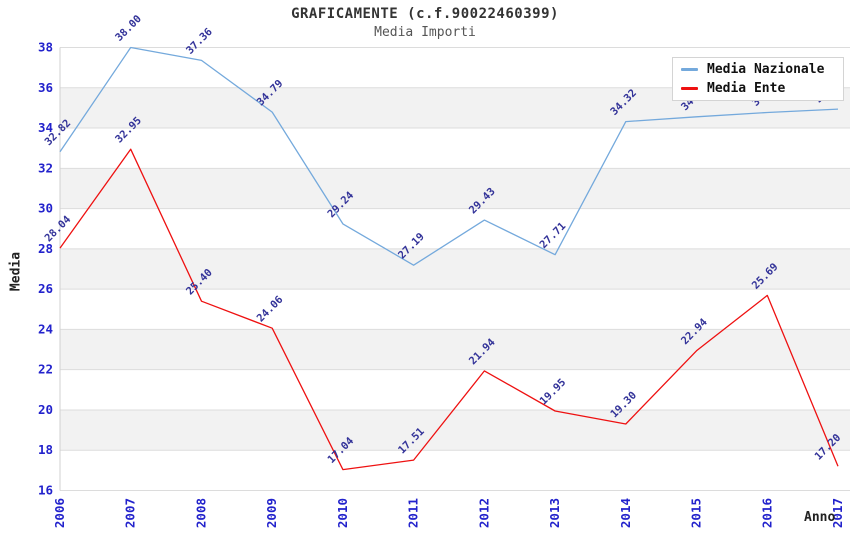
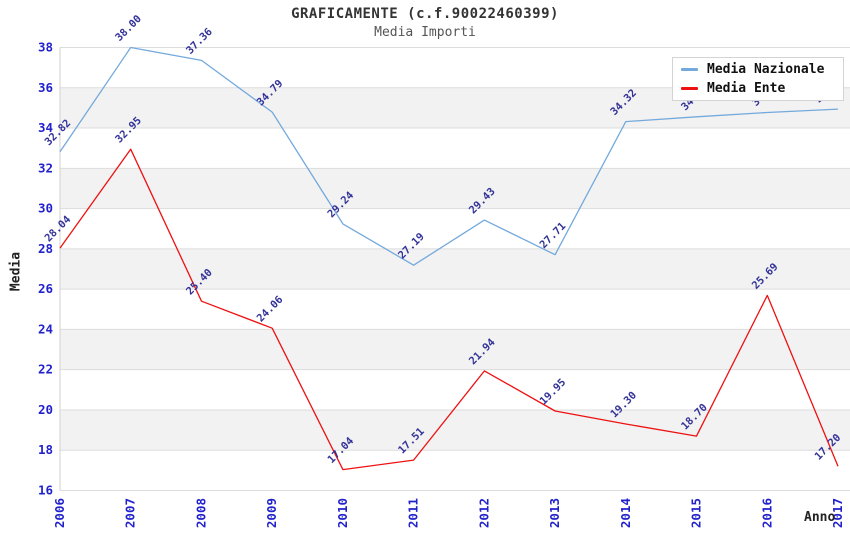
Media Ente/2015: 22.94 -> 18.70
